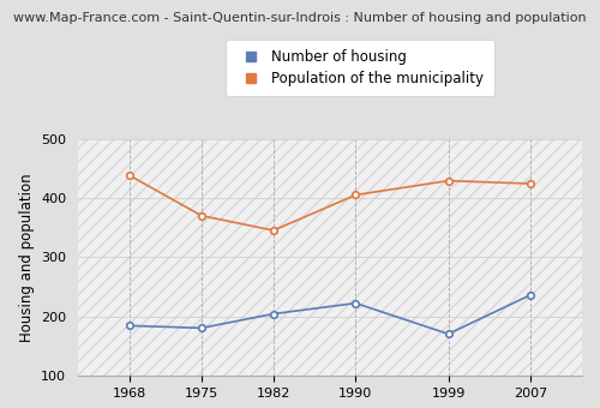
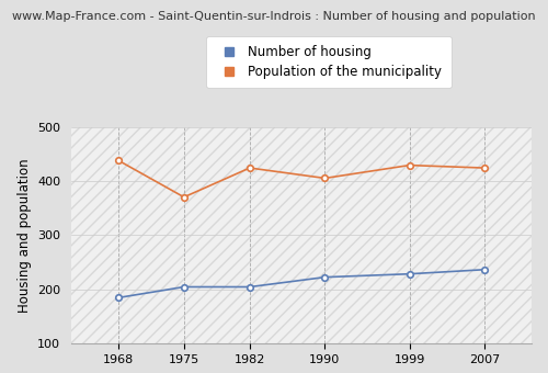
Number of housing/1975: 180 -> 204
Population of the municipality/1982: 345 -> 424
Number of housing/1999: 170 -> 228
